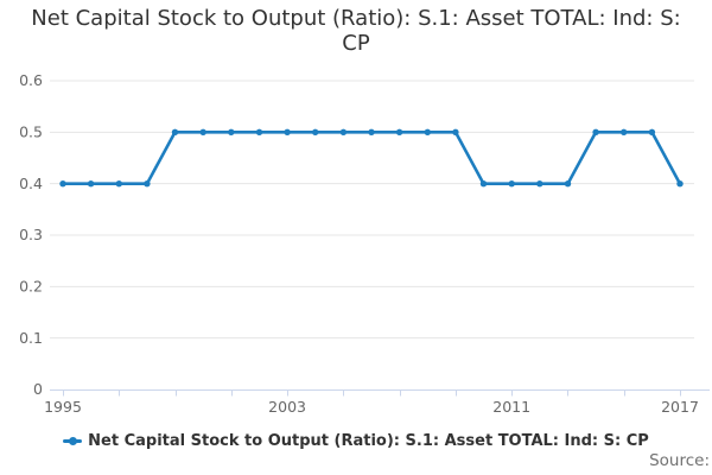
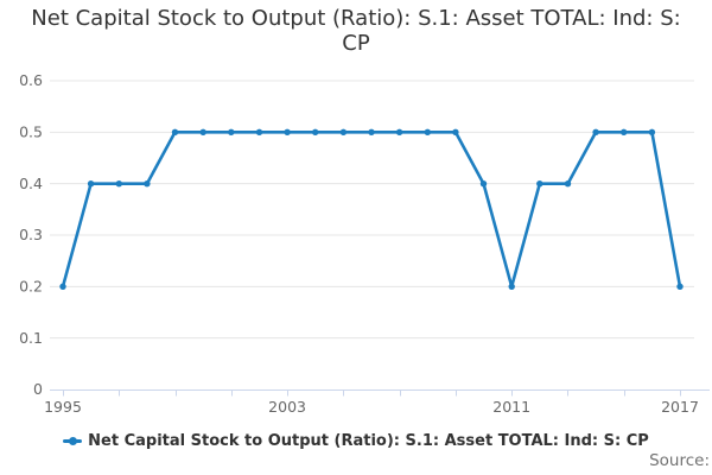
1995: 0.4 -> 0.2
2011: 0.4 -> 0.2
2017: 0.4 -> 0.2
